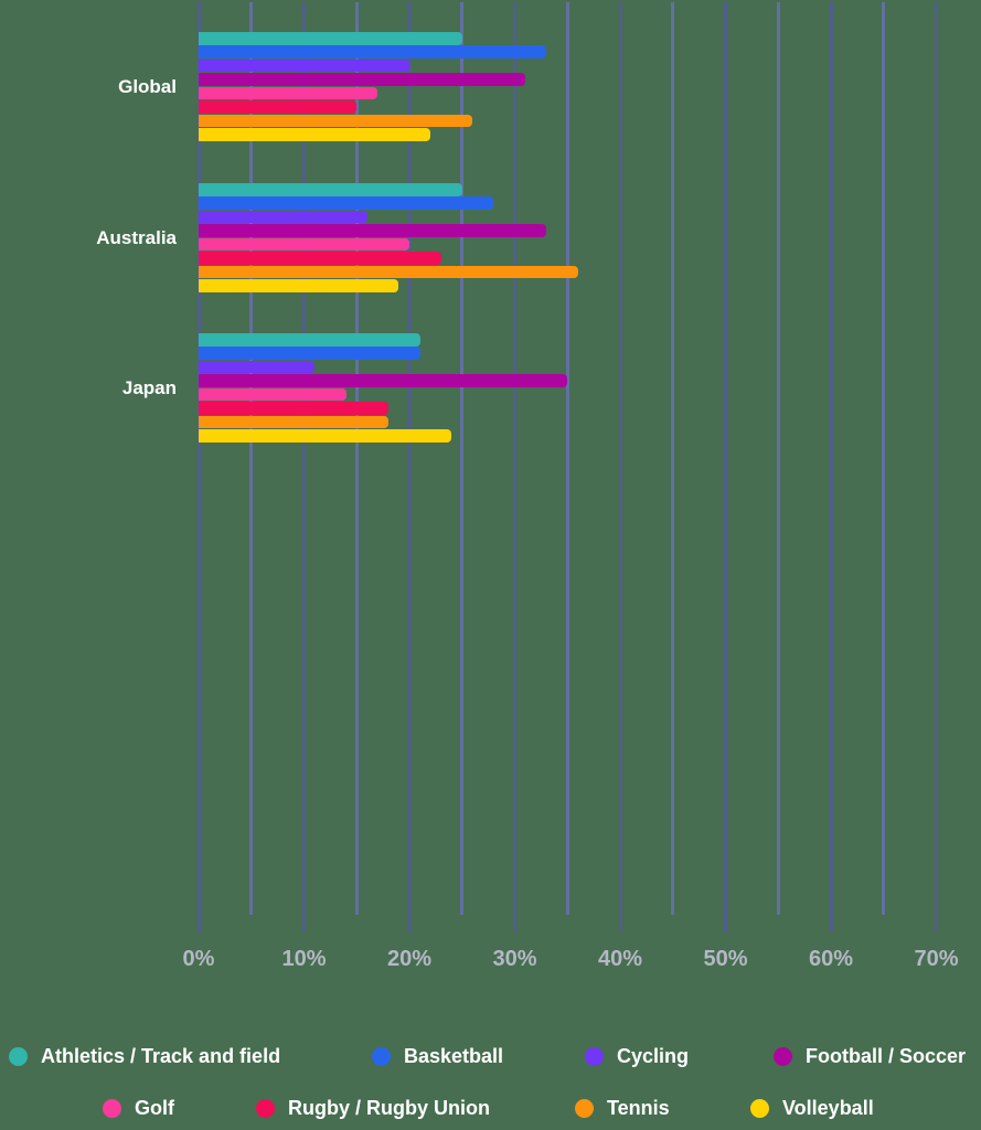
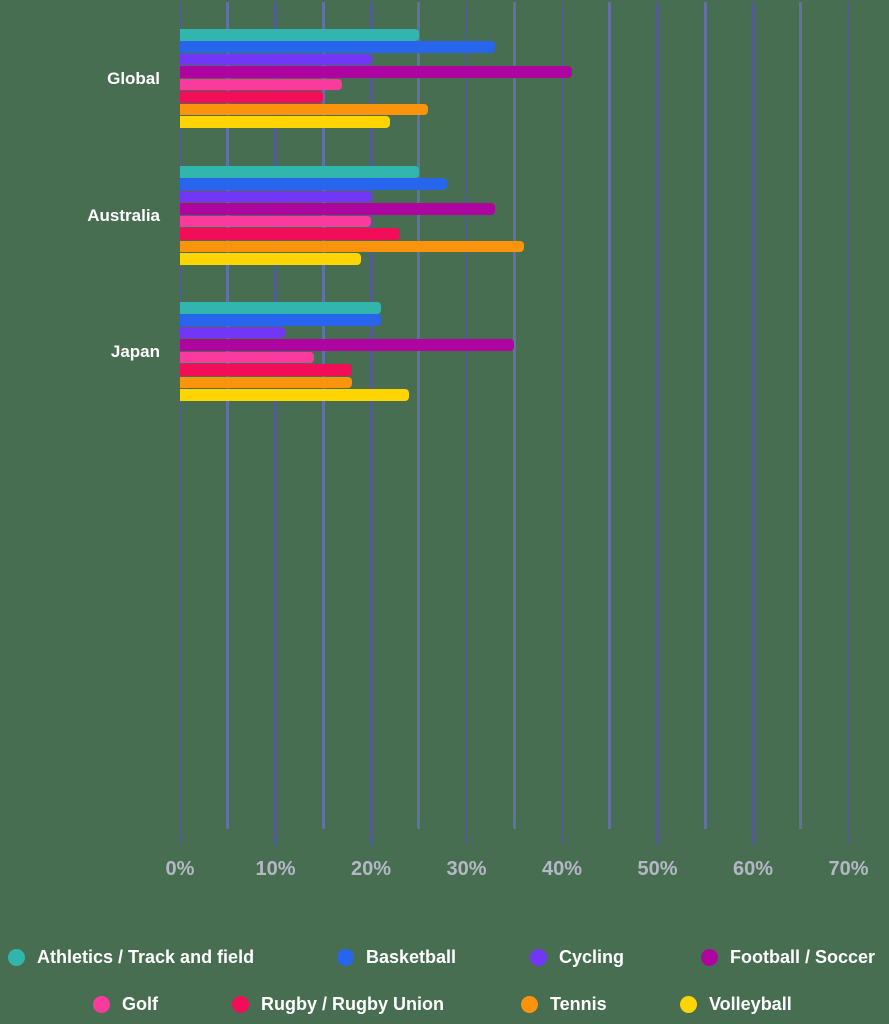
Football / Soccer/Global: 31% -> 41%
Cycling/Australia: 16% -> 20%
